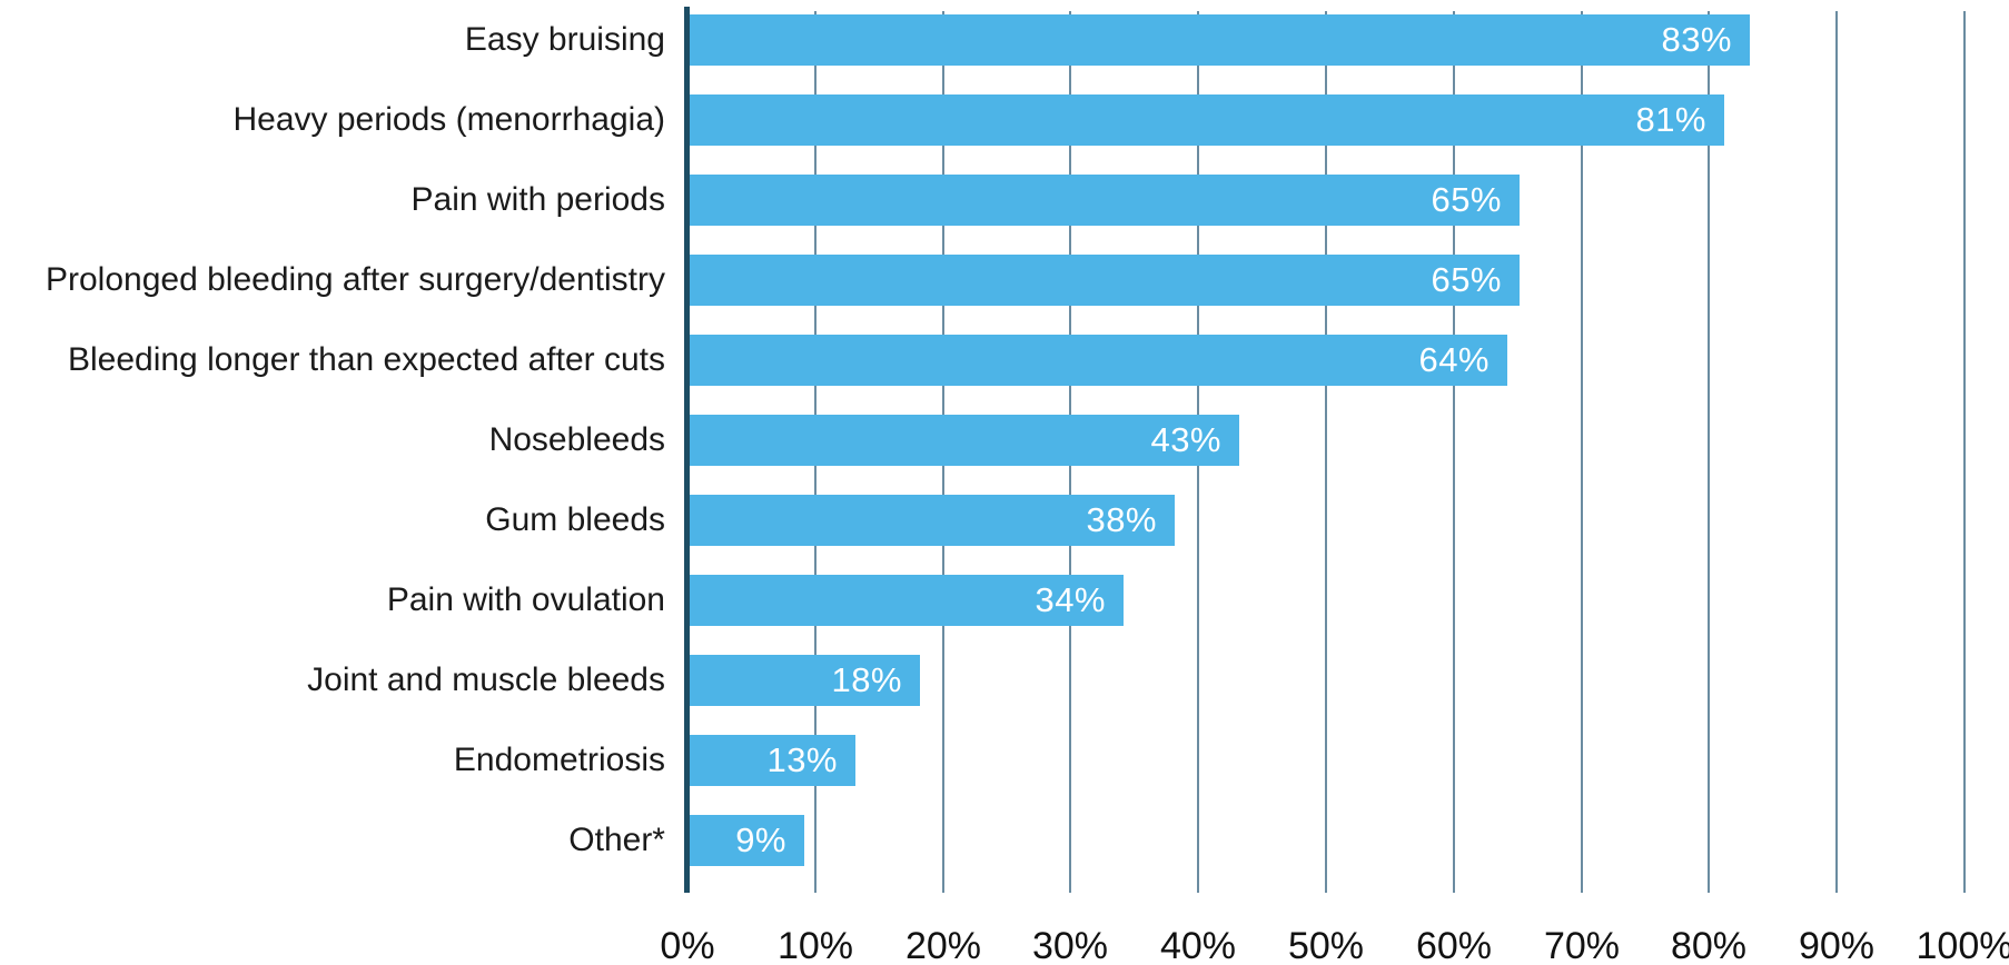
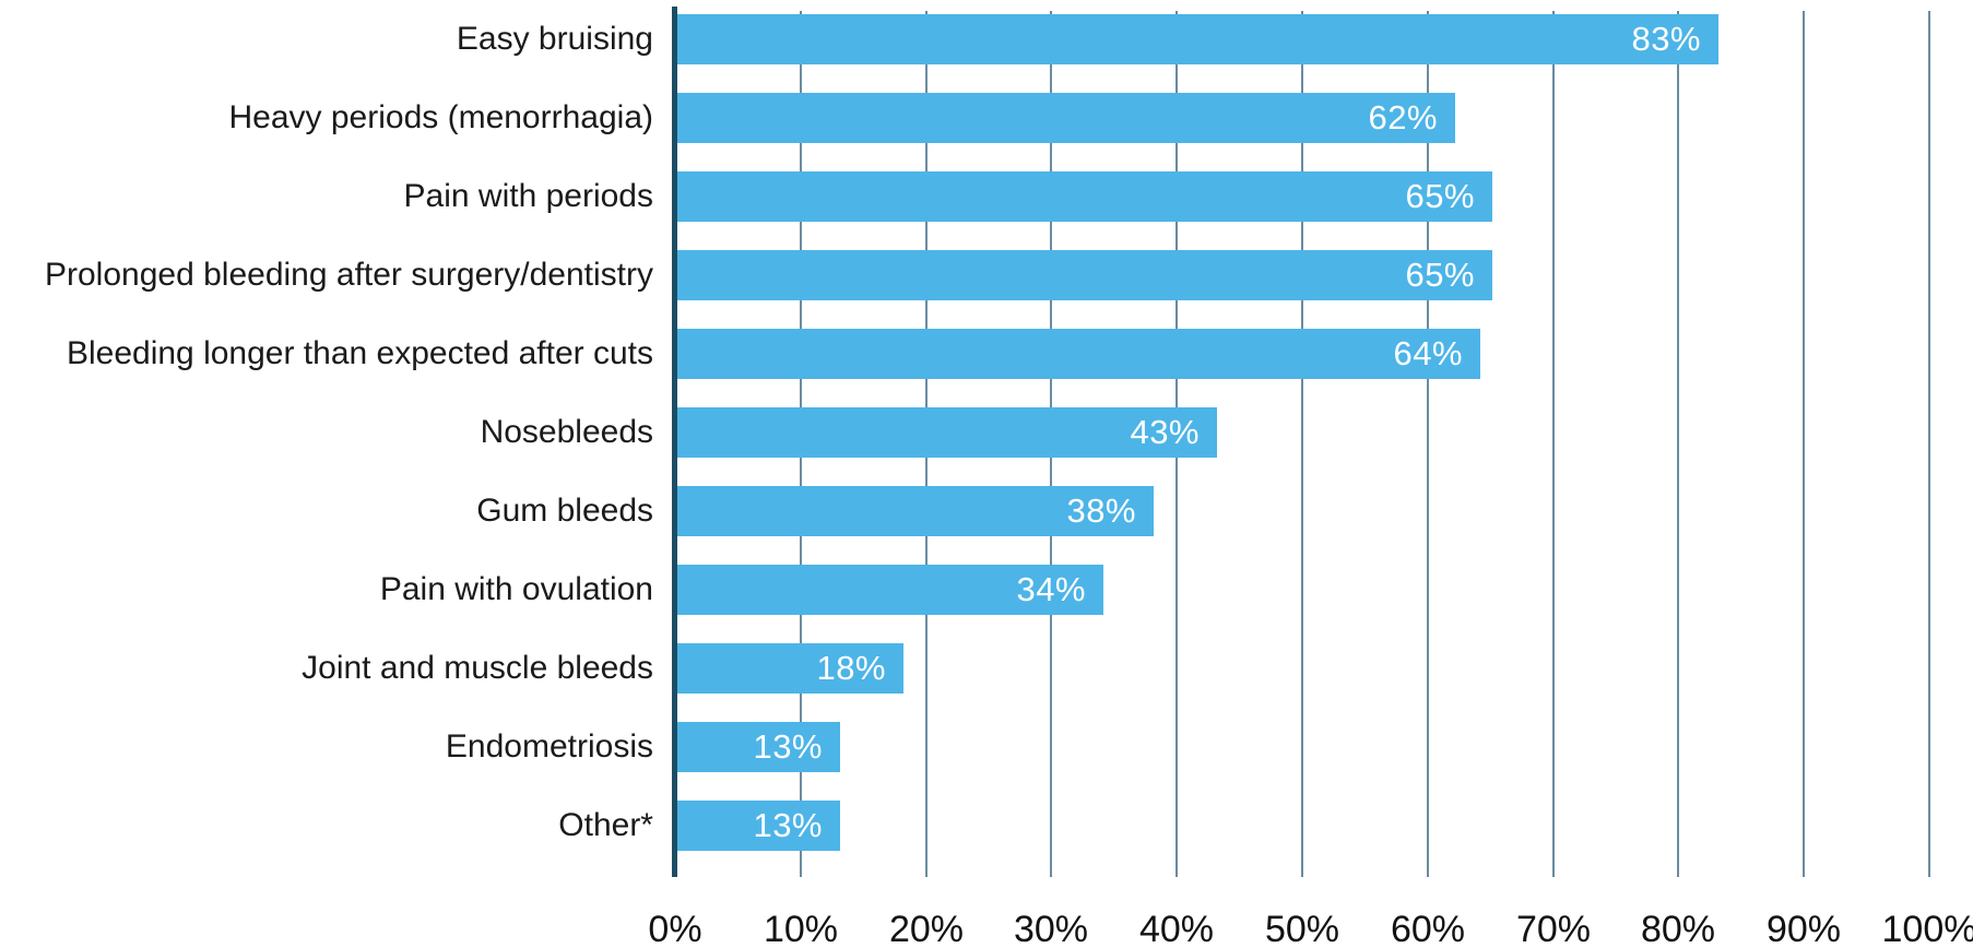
Heavy periods (menorrhagia): 81% -> 62%
Other*: 9% -> 13%
